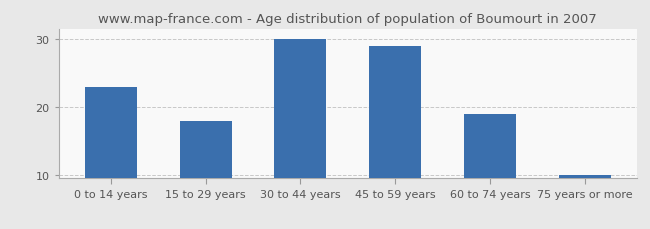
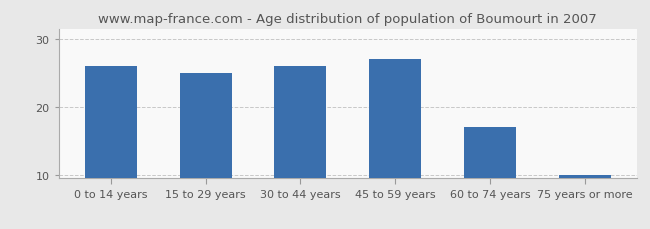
0 to 14 years: 23 -> 26
15 to 29 years: 18 -> 25
30 to 44 years: 30 -> 26
45 to 59 years: 29 -> 27
60 to 74 years: 19 -> 17
